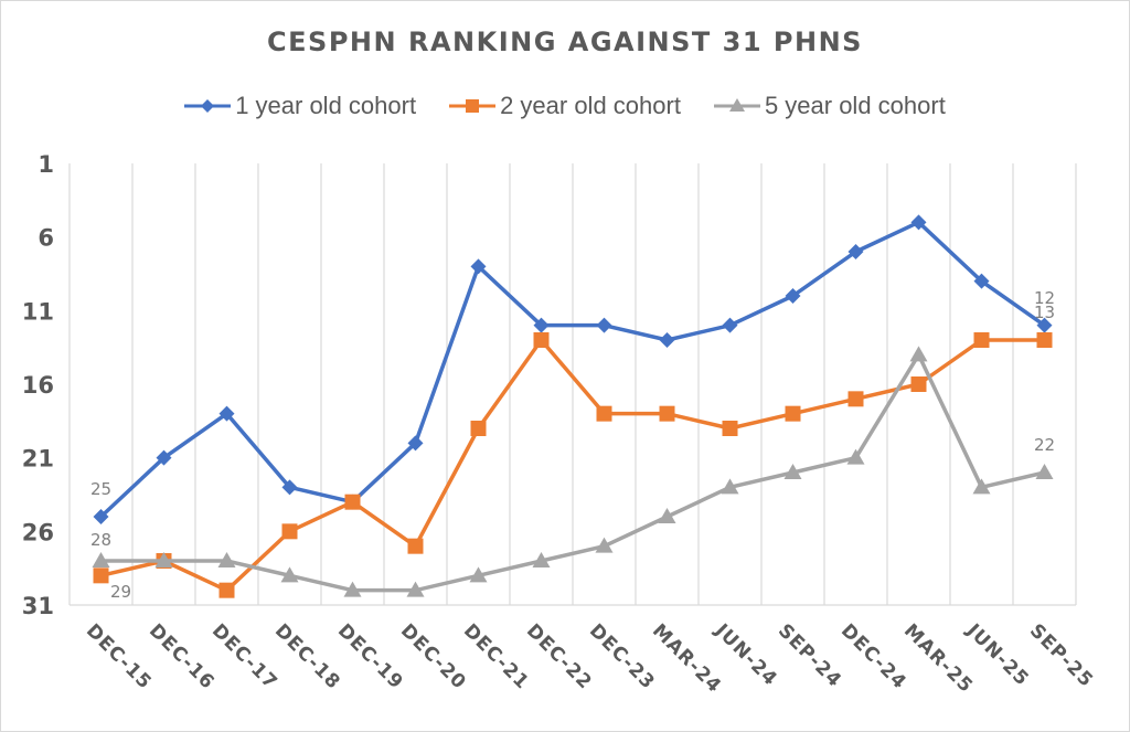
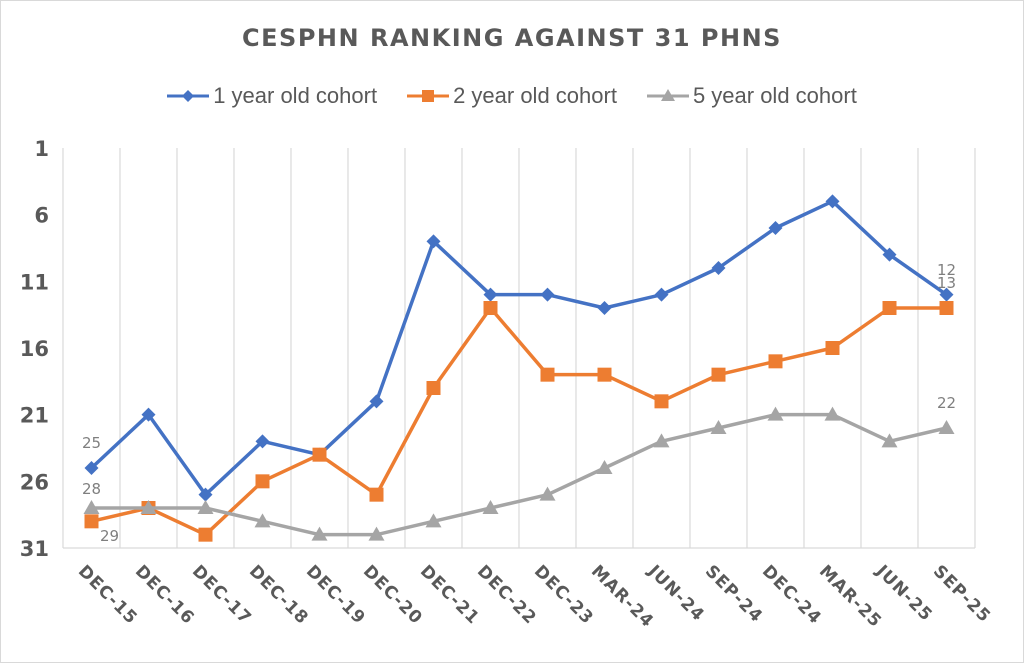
1 year old cohort/DEC-17: 18 -> 27
2 year old cohort/JUN-24: 19 -> 20
5 year old cohort/MAR-25: 14 -> 21
